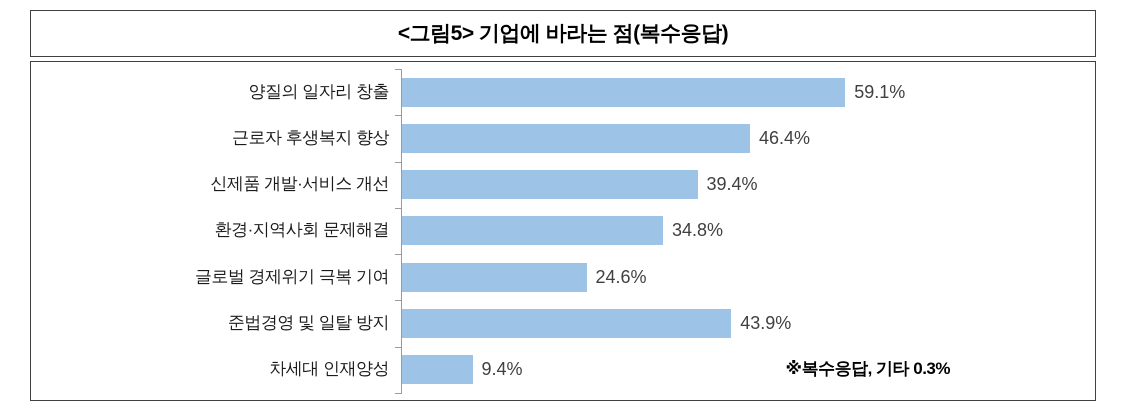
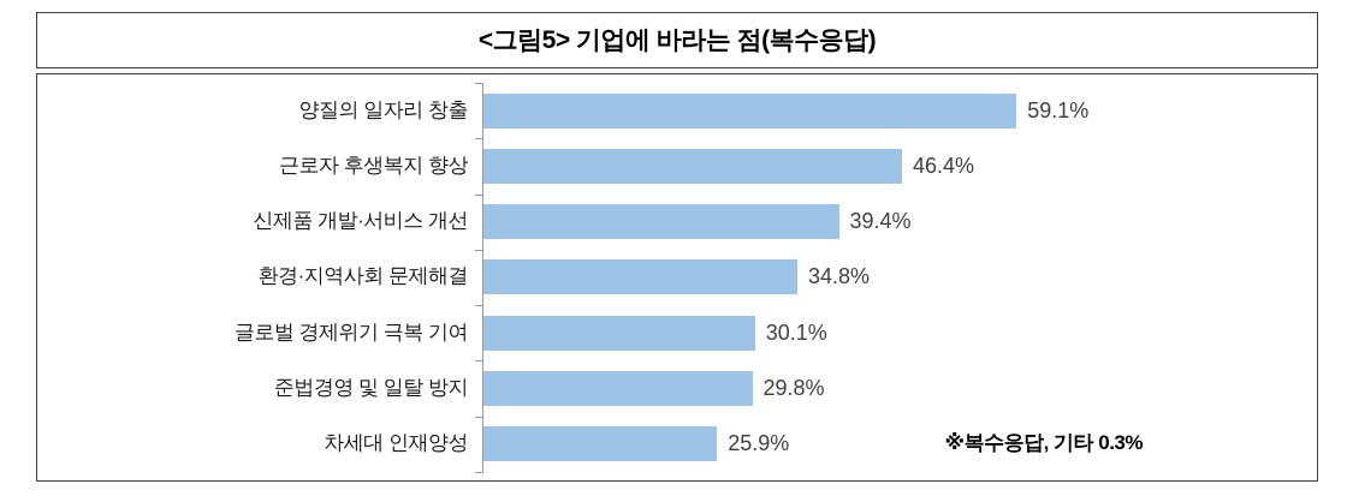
글로벌 경제위기 극복 기여: 24.6% -> 30.1%
준법경영 및 일탈 방지: 43.9% -> 29.8%
차세대 인재양성: 9.4% -> 25.9%
